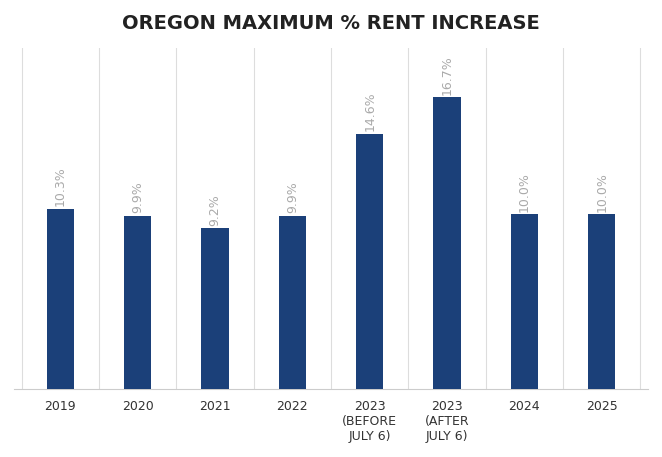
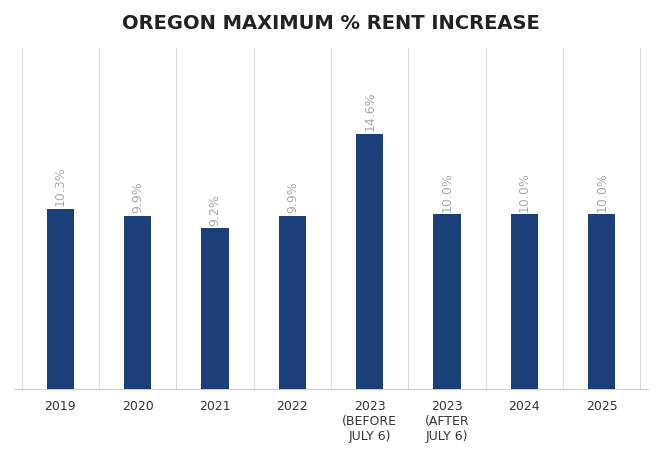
2023 (AFTER JULY 6): 16.7% -> 10.0%
